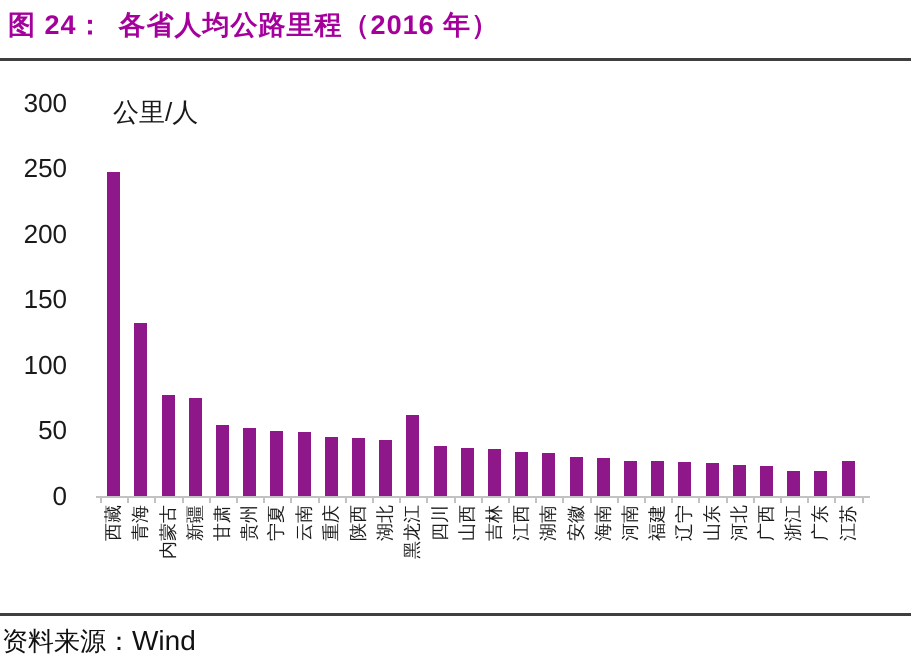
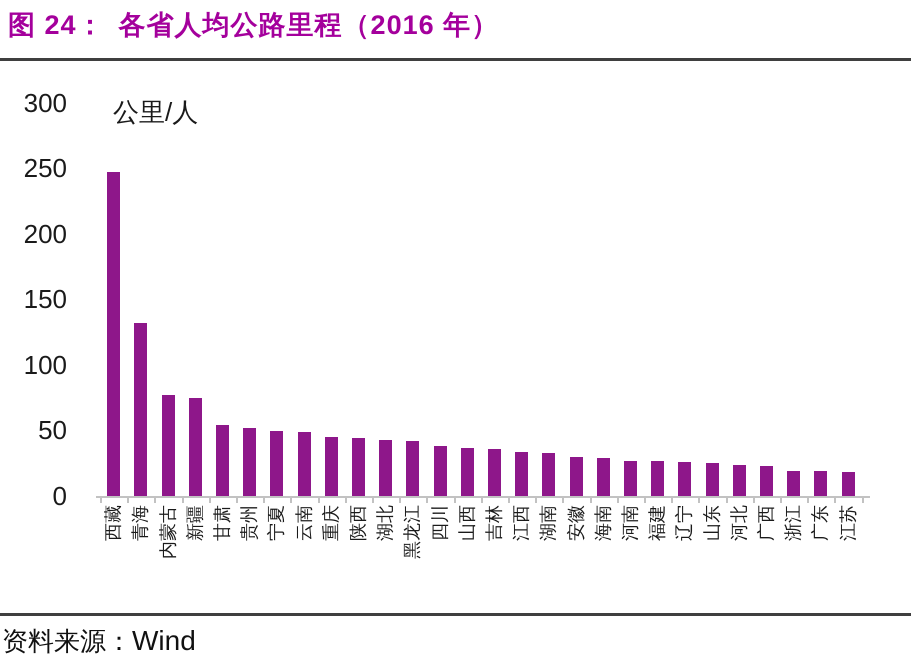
黑龙江: 62 -> 42
江苏: 27 -> 18
